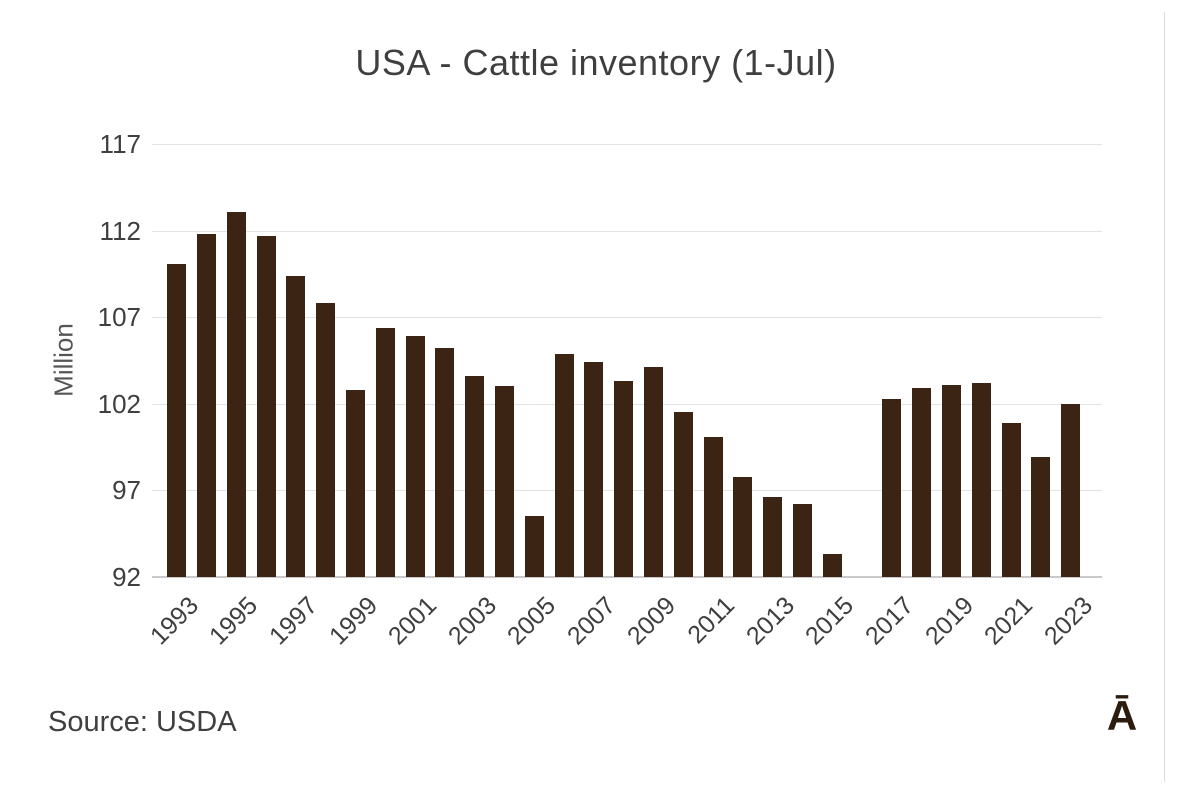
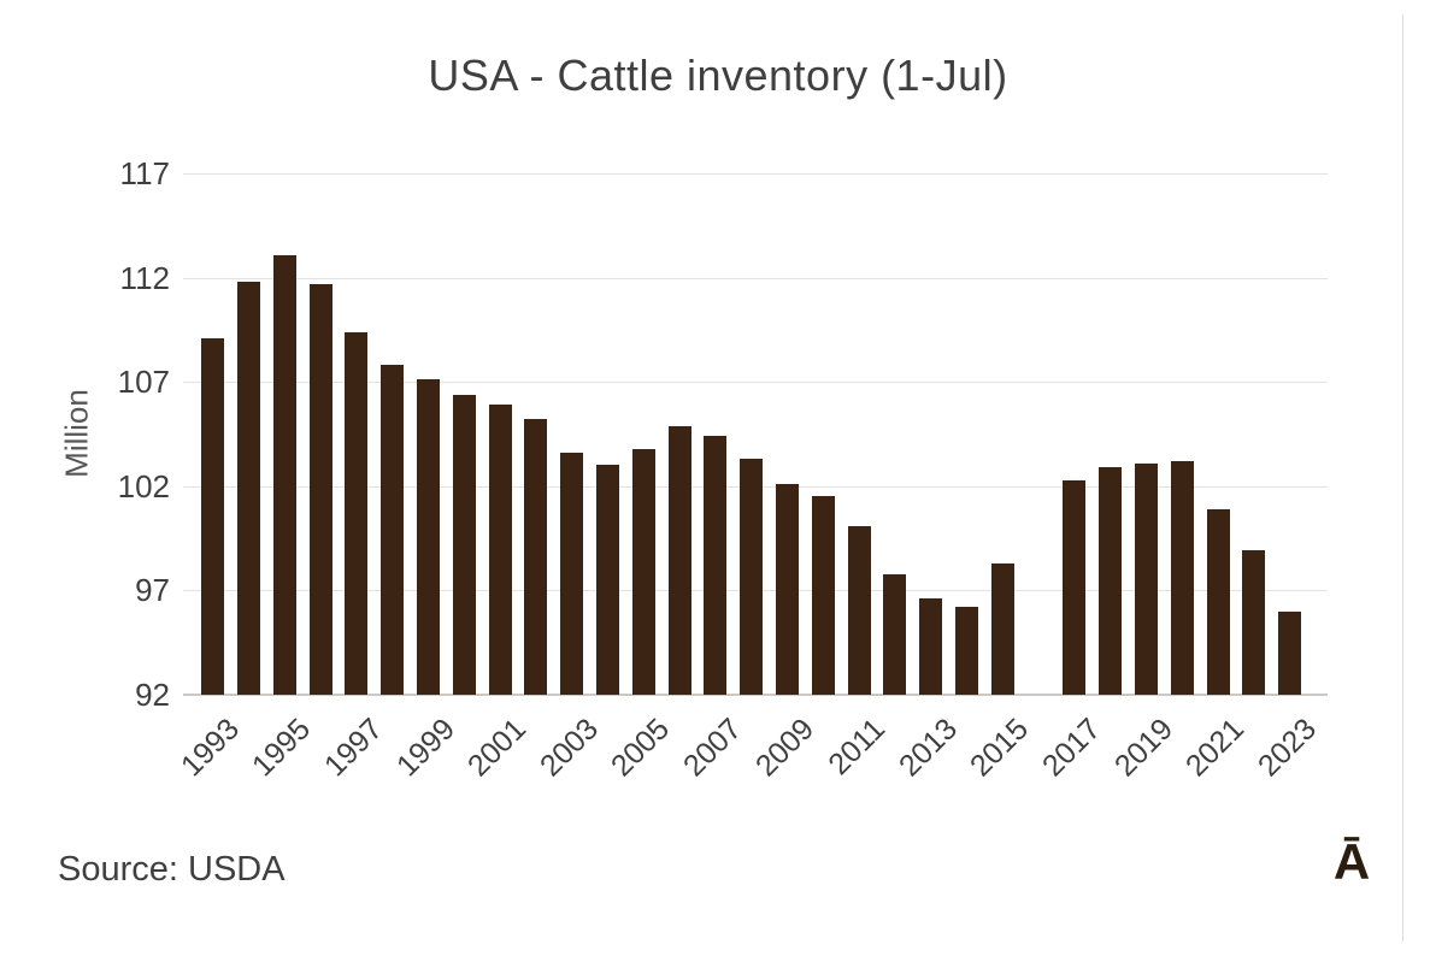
1993: 110.1 -> 109.1
1999: 102.8 -> 107.1
2005: 95.5 -> 103.8
2009: 104.1 -> 102.1
2015: 93.3 -> 98.3
2023: 102.0 -> 96.0
